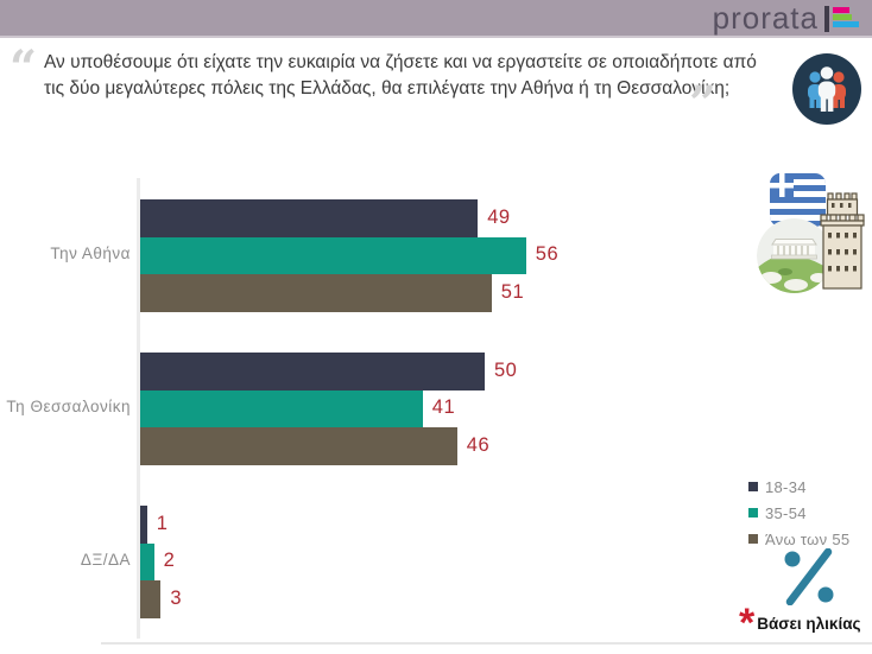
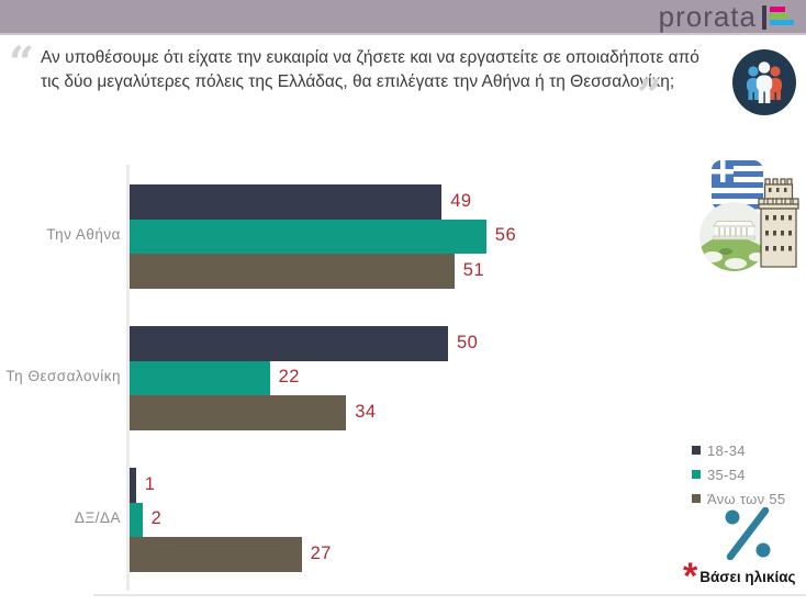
35-54/Τη Θεσσαλονίκη: 41 -> 22
Άνω των 55/Τη Θεσσαλονίκη: 46 -> 34
Άνω των 55/ΔΞ/ΔΑ: 3 -> 27
